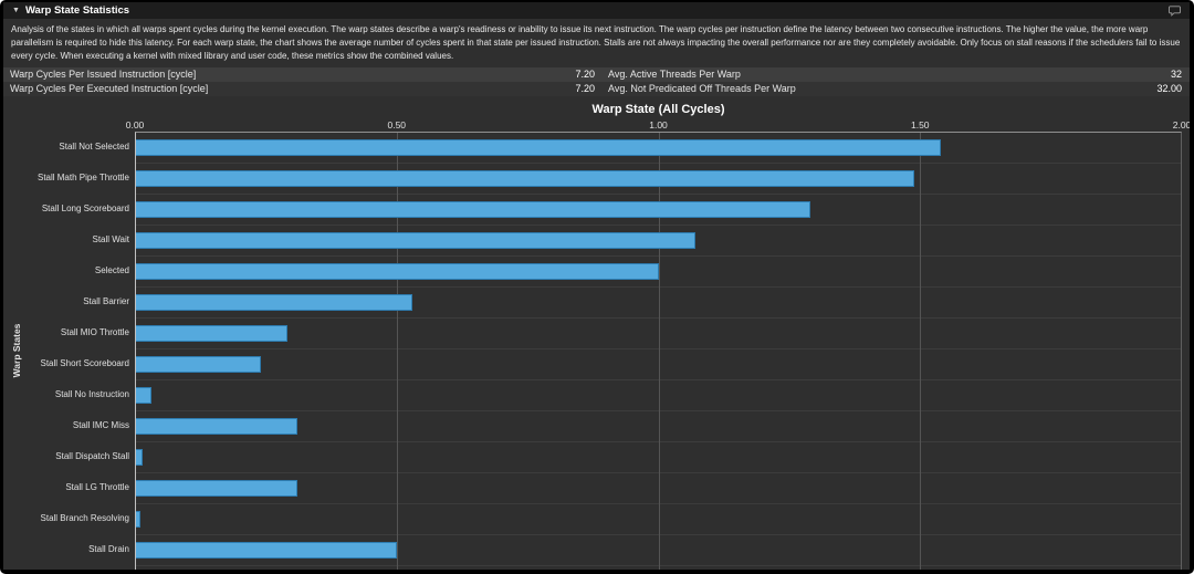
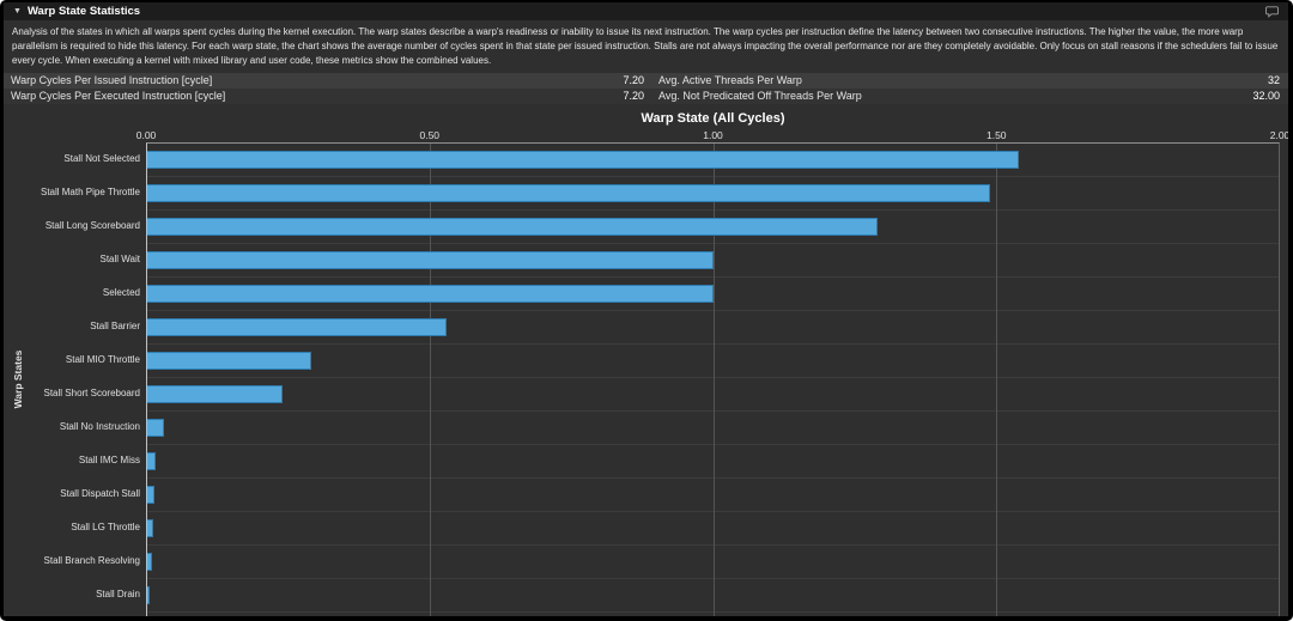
Stall Wait: 1.07 -> 1.00
Stall IMC Miss: 0.31 -> 0.01
Stall LG Throttle: 0.31 -> 0.01
Stall Drain: 0.50 -> 0.01
